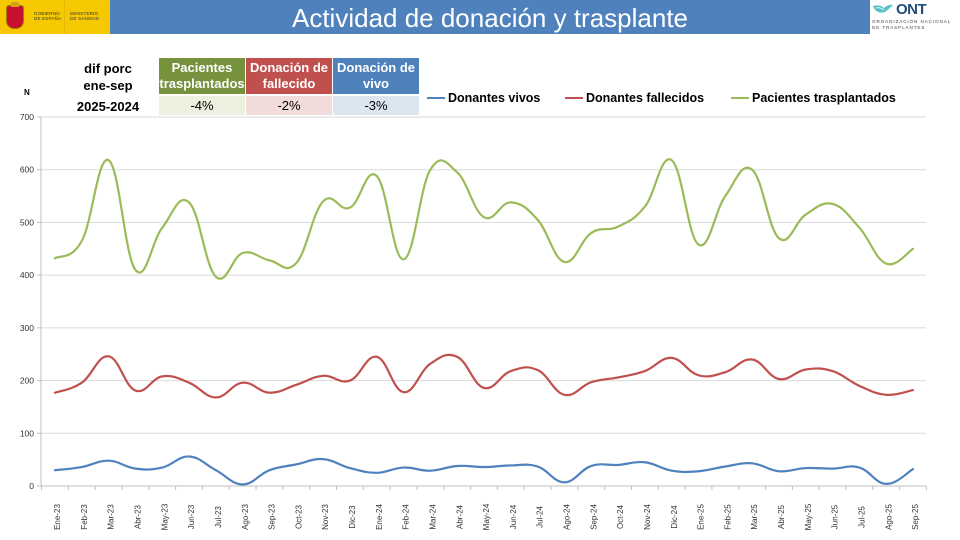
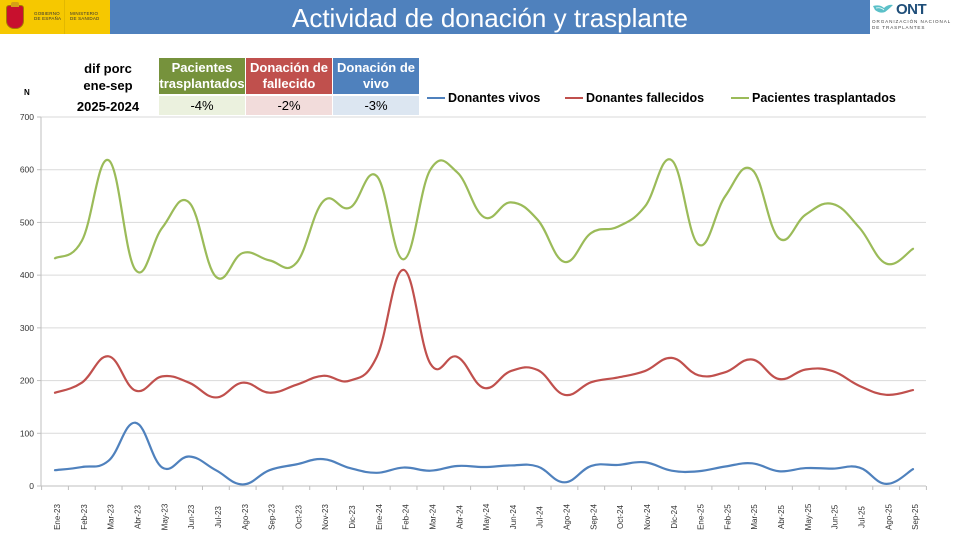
Donantes vivos/Abr-23: 30 -> 120
Donantes fallecidos/Feb-24: 180 -> 410
